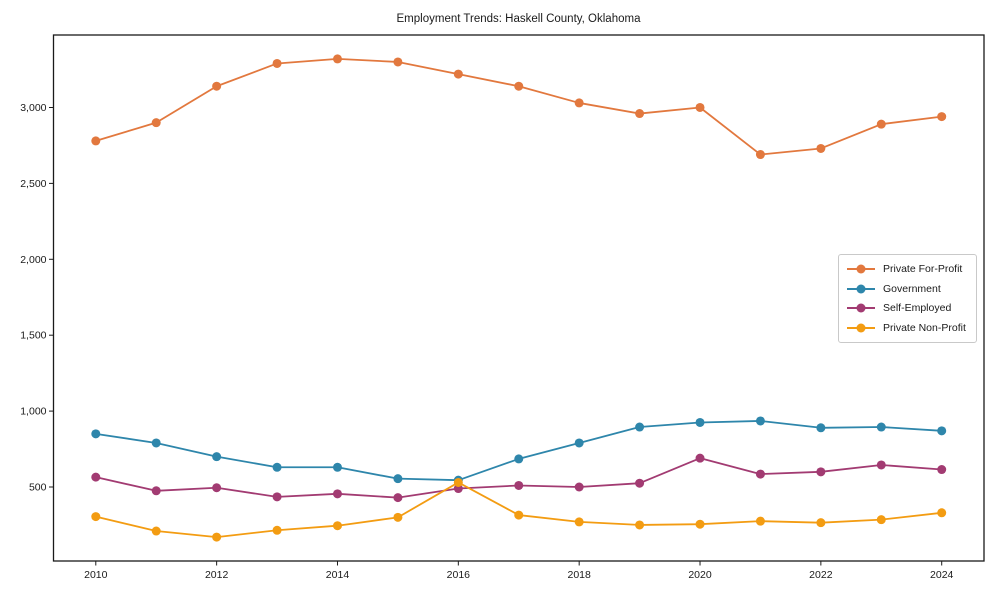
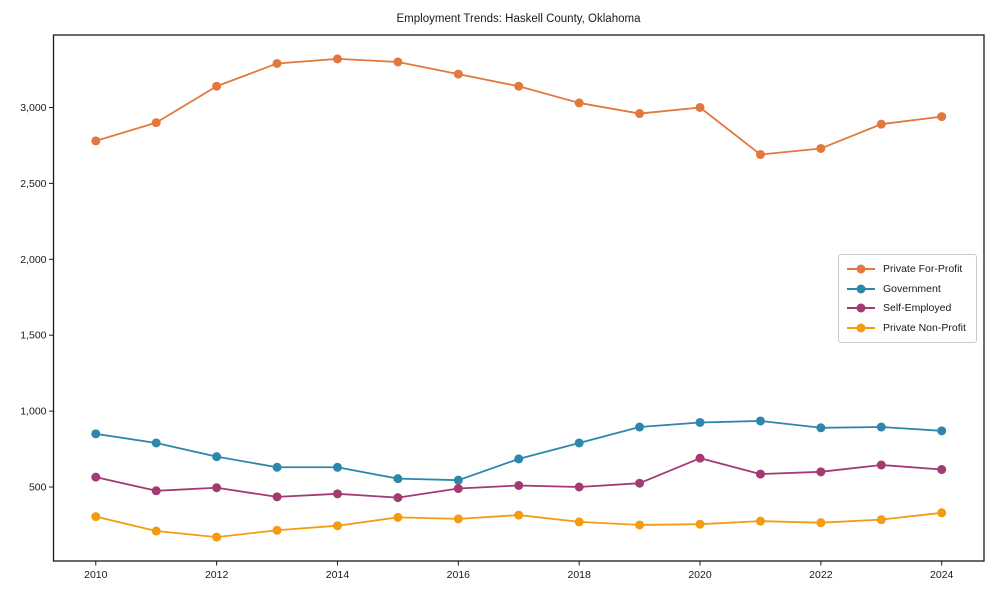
Private Non-Profit/2016: 530 -> 290
